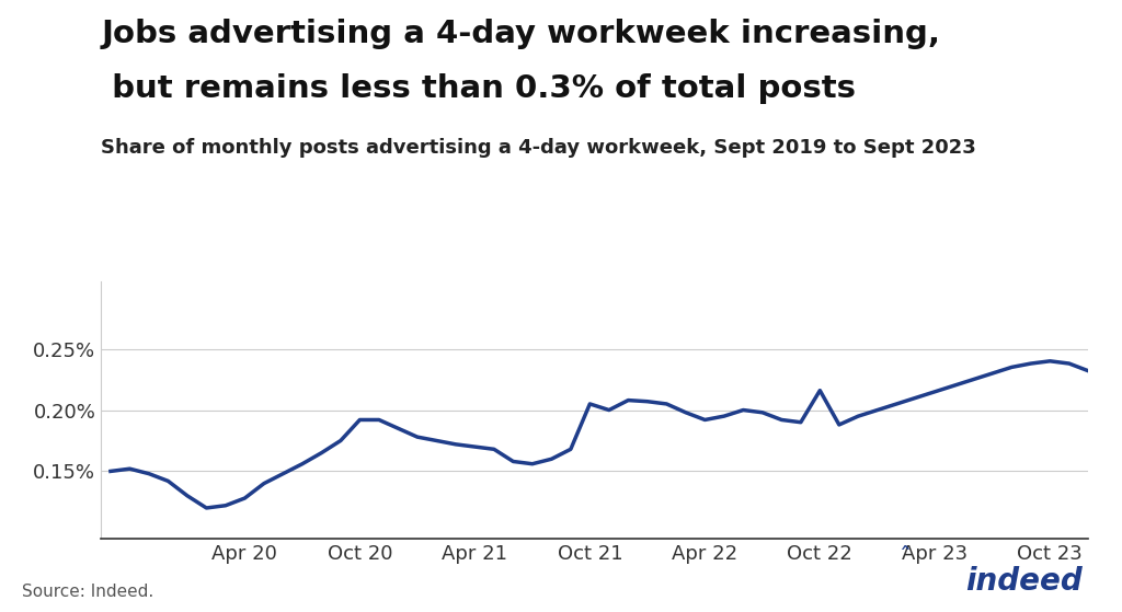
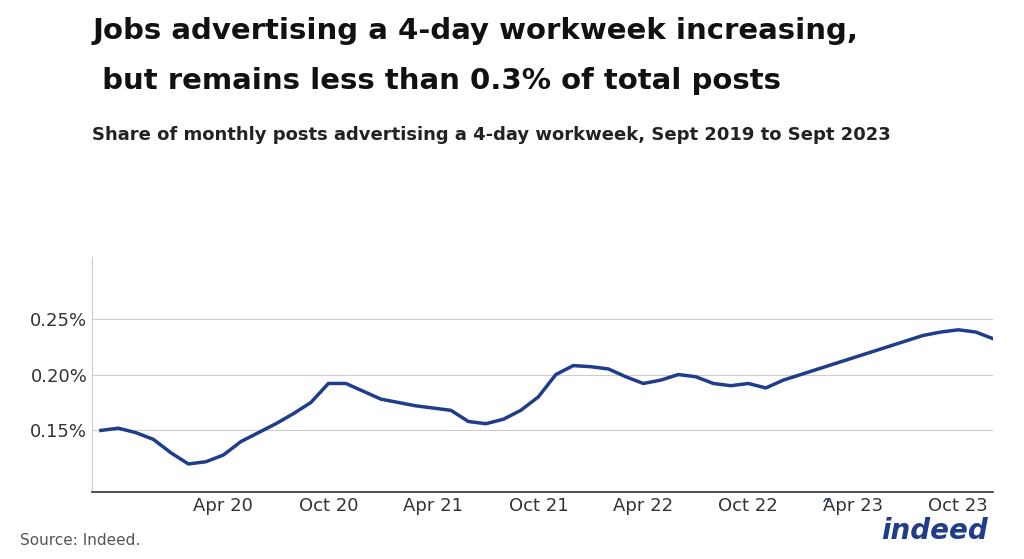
Oct 21: 0.205% -> 0.180%
Oct 22: 0.216% -> 0.192%
